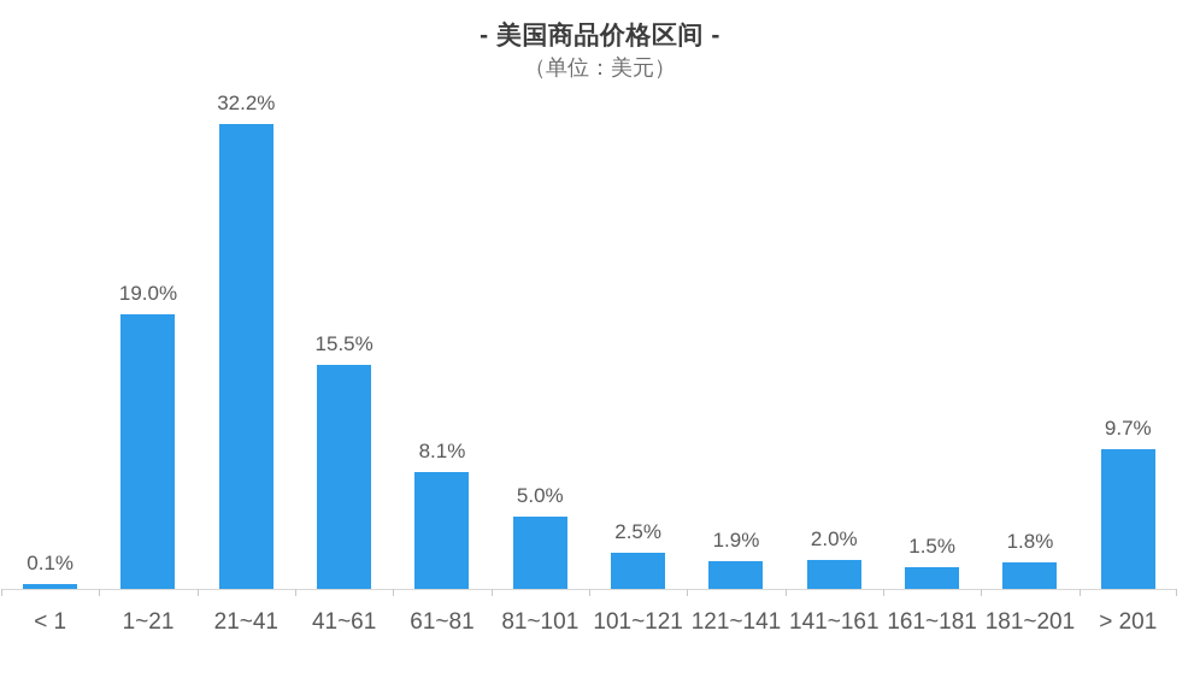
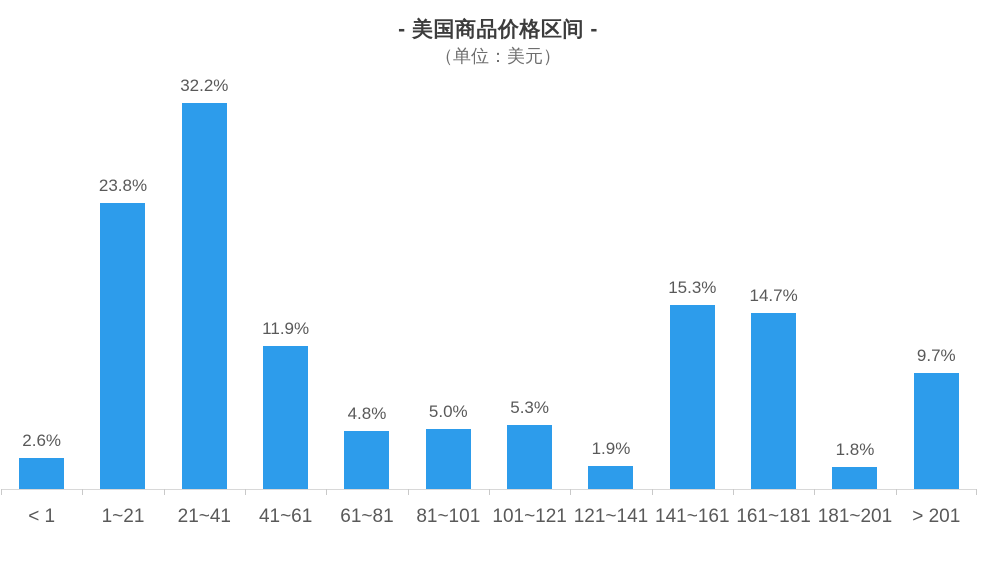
< 1: 0.1% -> 2.6%
1~21: 19.0% -> 23.8%
41~61: 15.5% -> 11.9%
61~81: 8.1% -> 4.8%
101~121: 2.5% -> 5.3%
141~161: 2.0% -> 15.3%
161~181: 1.5% -> 14.7%
